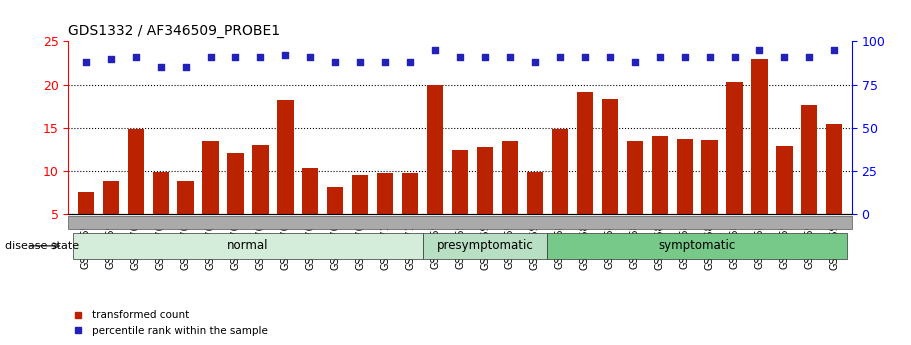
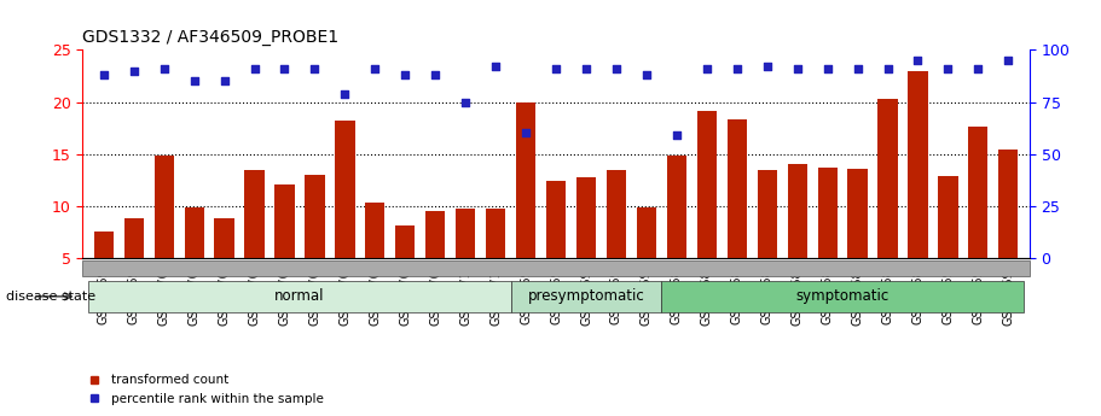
percentile rank within the sample/GSM30706: 92 -> 79
percentile rank within the sample/GSM30710: 88 -> 75
percentile rank within the sample/GSM30711: 88 -> 92
percentile rank within the sample/GSM30693: 95 -> 60
percentile rank within the sample/GSM30681: 91 -> 59
percentile rank within the sample/GSM30684: 88 -> 92
